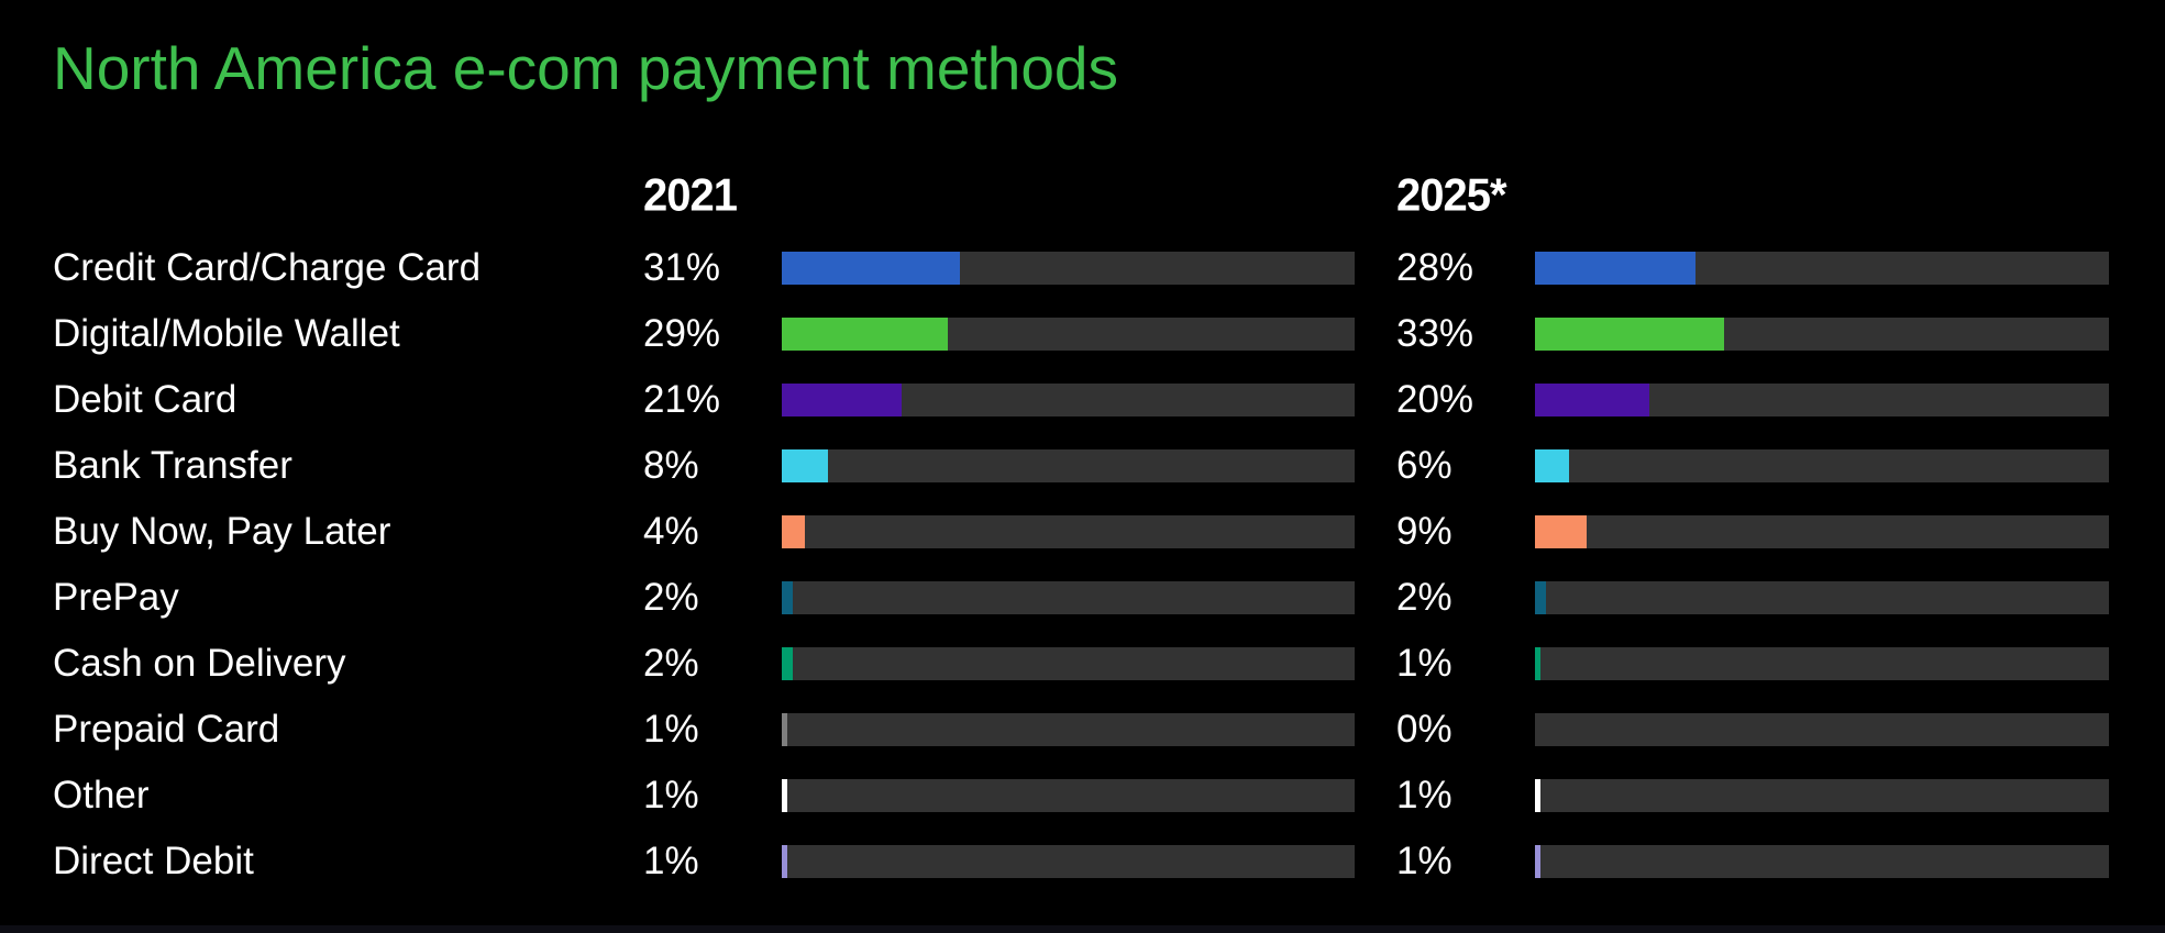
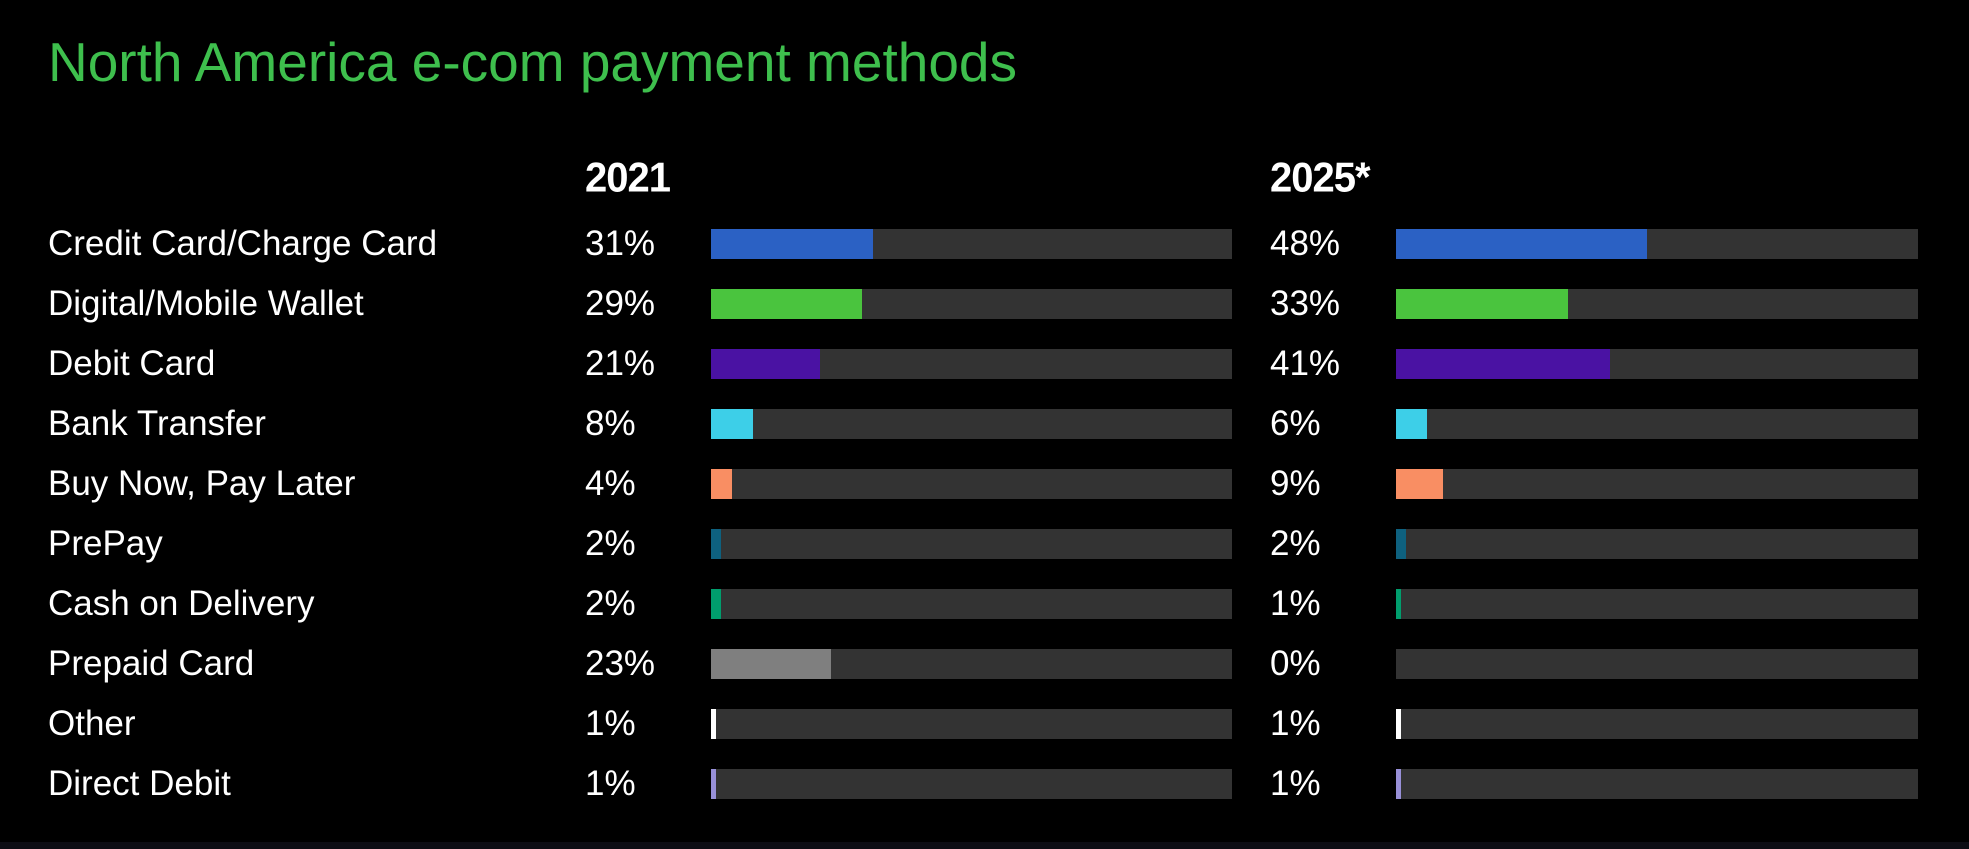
2025*/Credit Card/Charge Card: 28% -> 48%
2025*/Debit Card: 20% -> 41%
2021/Prepaid Card: 1% -> 23%
